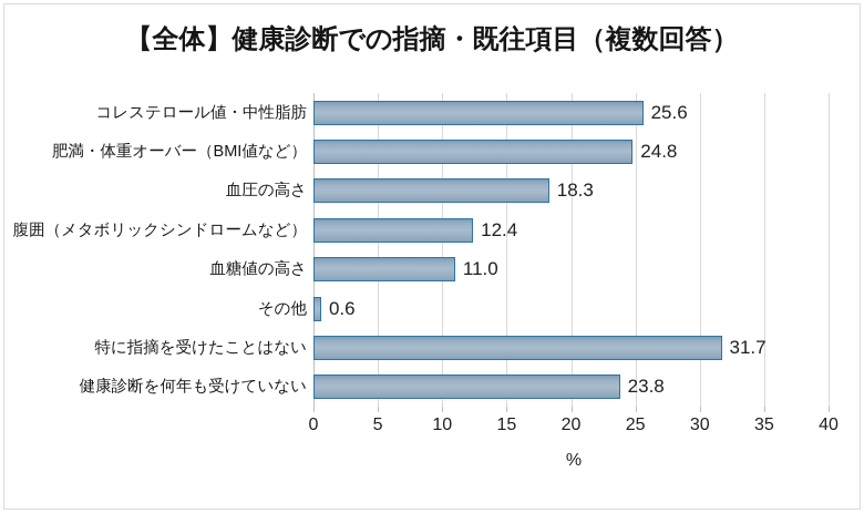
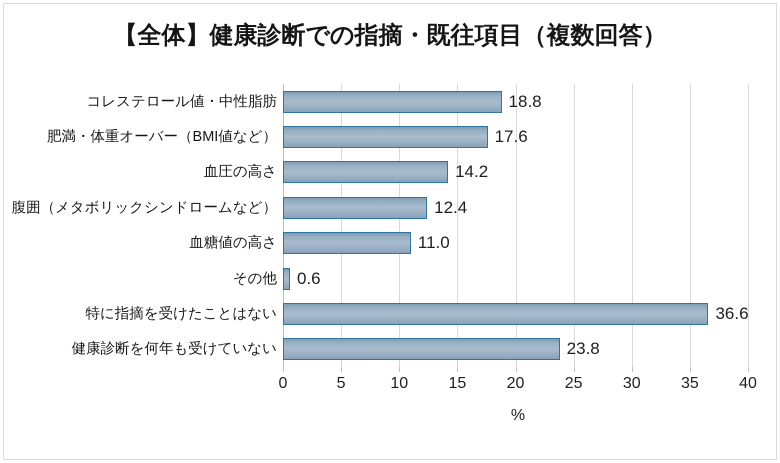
コレステロール値・中性脂肪: 25.6 -> 18.8
肥満・体重オーバー（BMI値など）: 24.8 -> 17.6
血圧の高さ: 18.3 -> 14.2
特に指摘を受けたことはない: 31.7 -> 36.6
